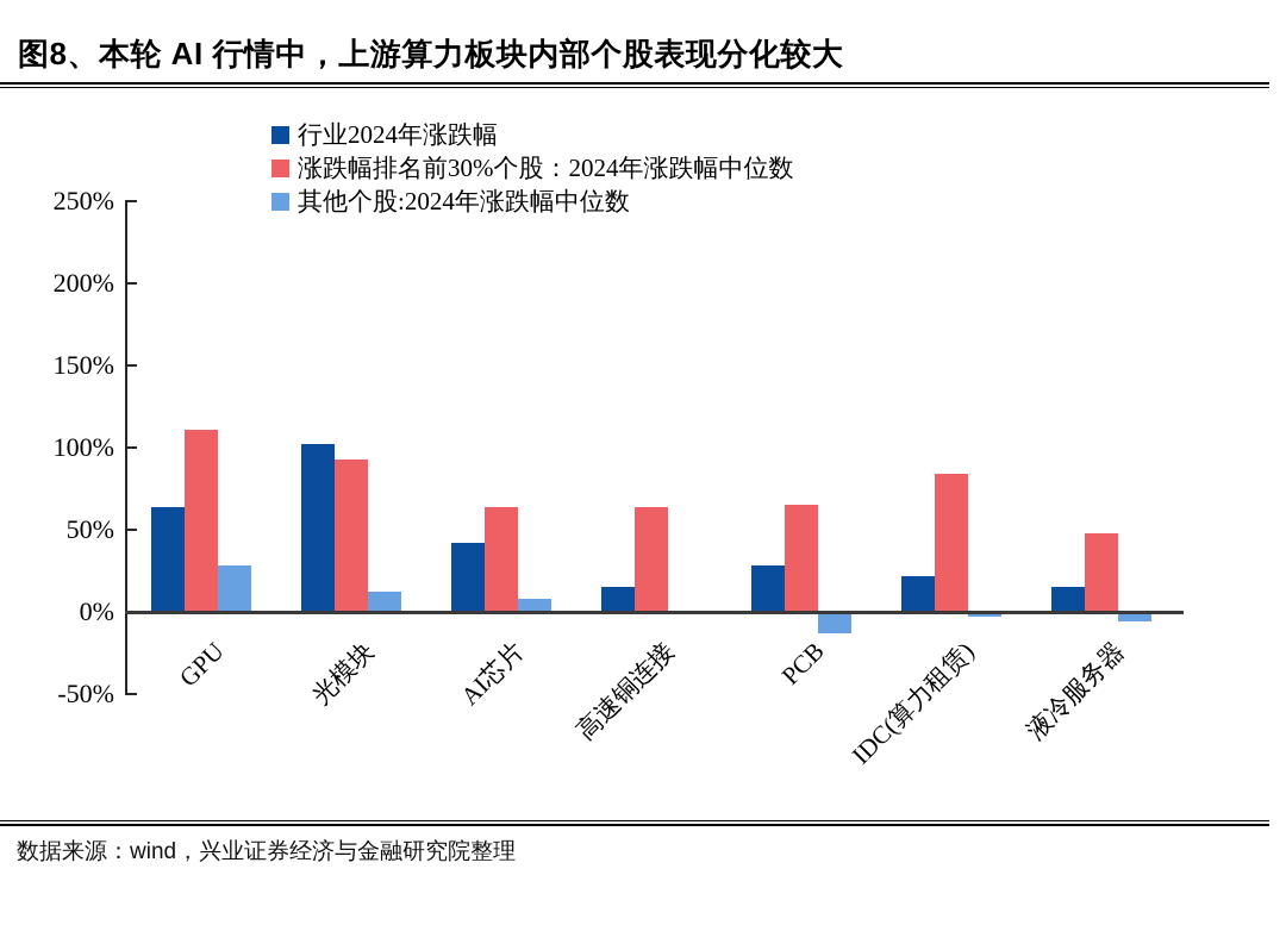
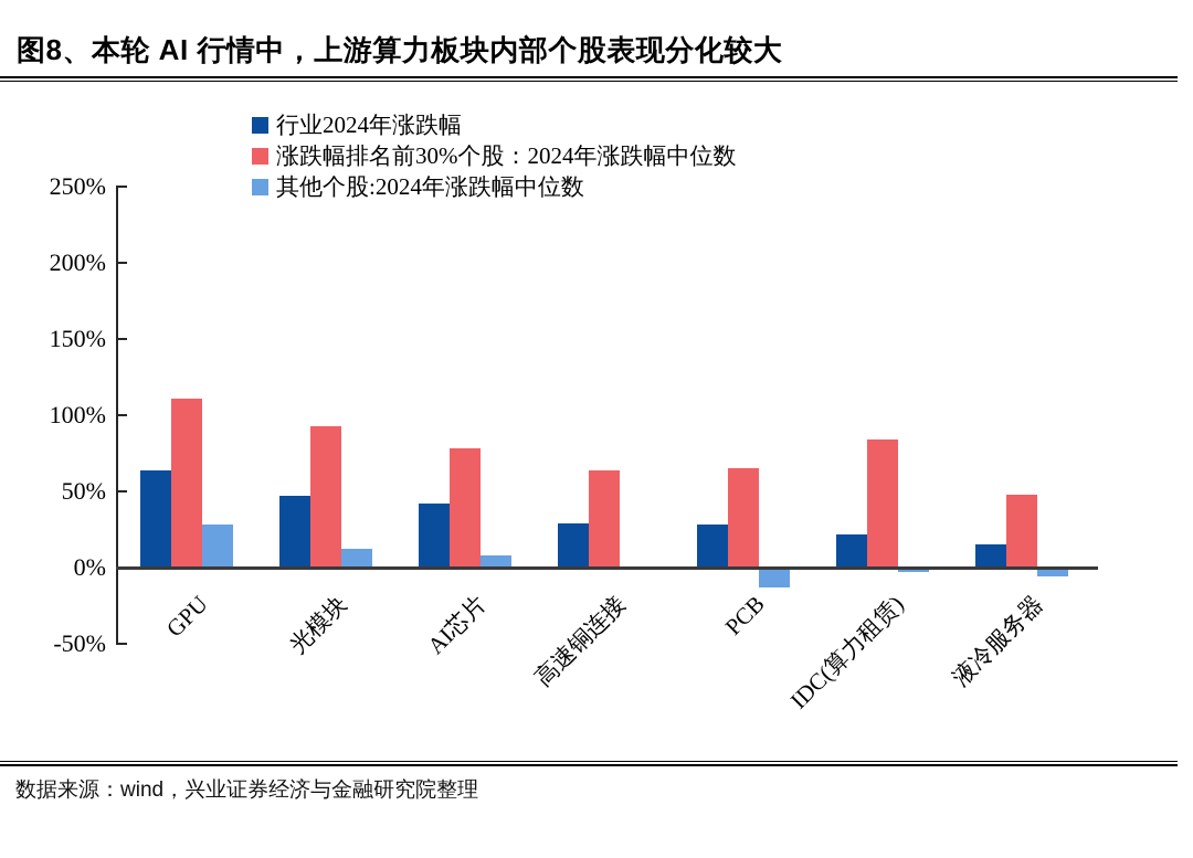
行业2024年涨跌幅/光模块: 102% -> 47%
涨跌幅排名前30%个股：2024年涨跌幅中位数/AI芯片: 64% -> 78%
行业2024年涨跌幅/高速铜连接: 15% -> 29%
